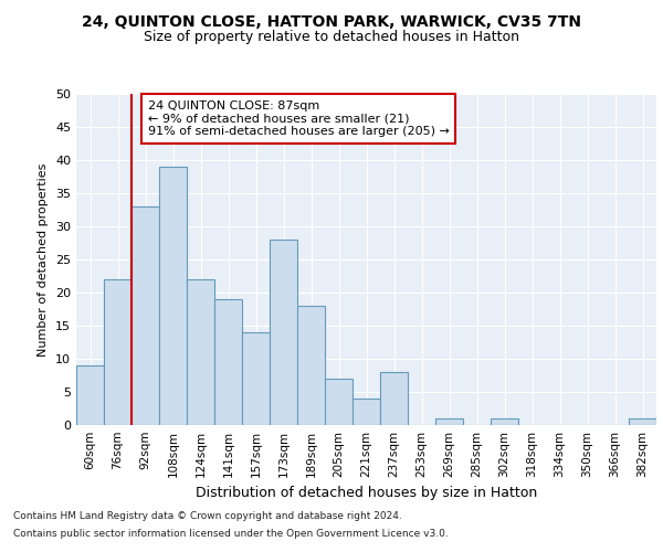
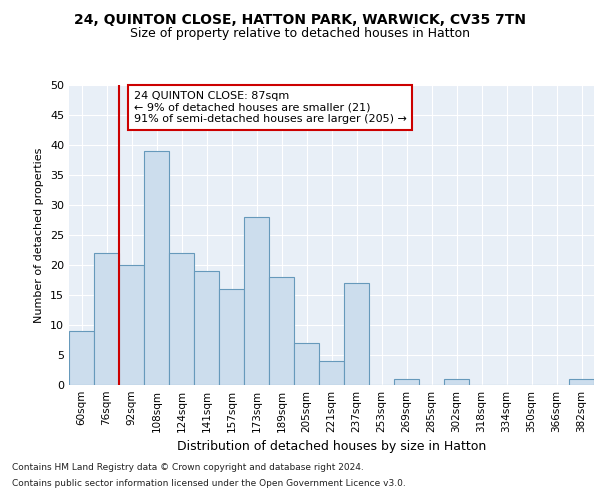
92sqm: 33 -> 20
157sqm: 14 -> 16
237sqm: 8 -> 17
